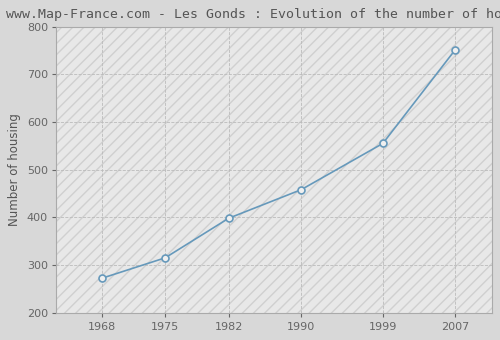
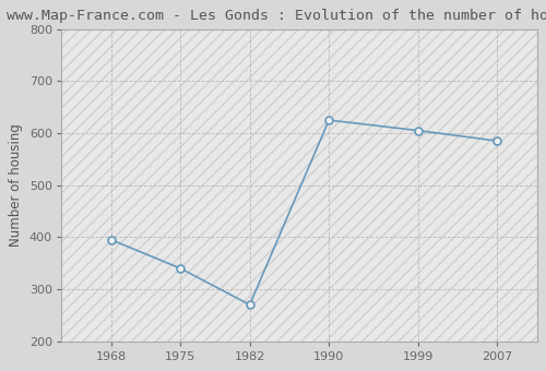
1968: 272 -> 395
1975: 315 -> 340
1982: 398 -> 270
1990: 458 -> 625
1999: 555 -> 605
2007: 752 -> 585
